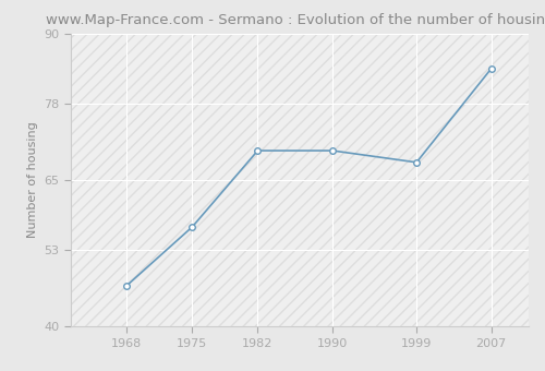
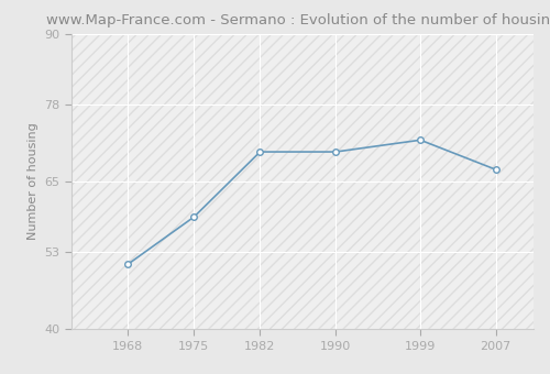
1968: 47 -> 51
1975: 57 -> 59
1999: 68 -> 72
2007: 84 -> 67
